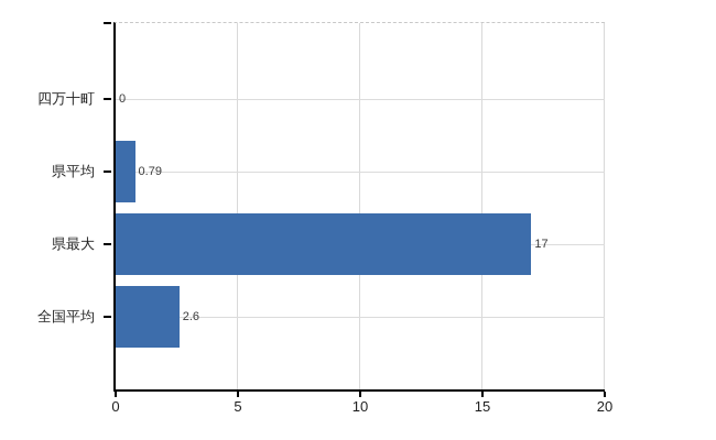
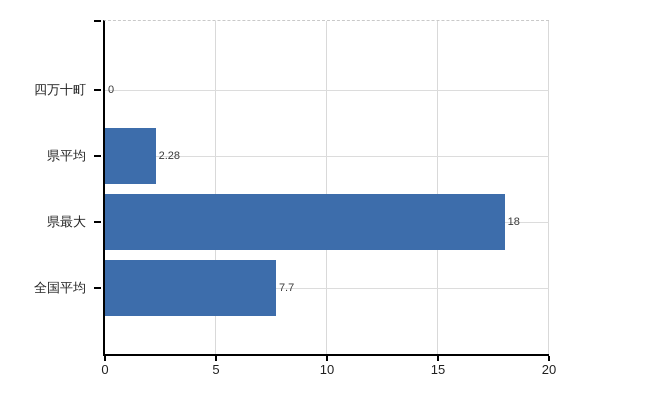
県平均: 0.79 -> 2.28
県最大: 17 -> 18
全国平均: 2.6 -> 7.7
